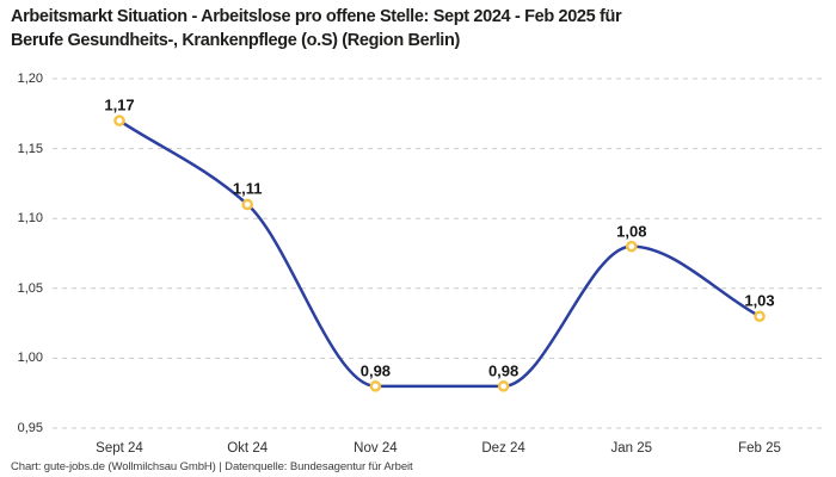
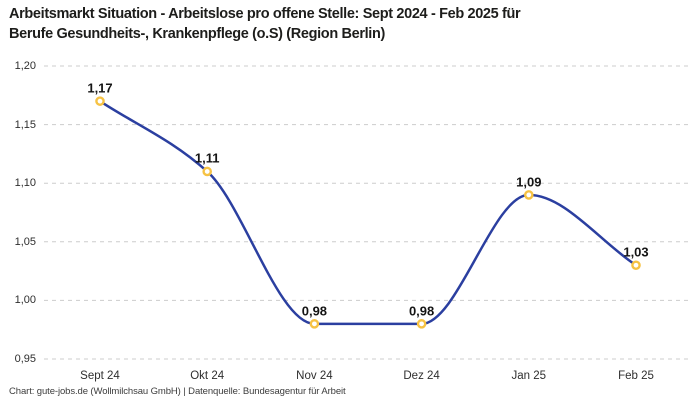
Jan 25: 1,08 -> 1,09
